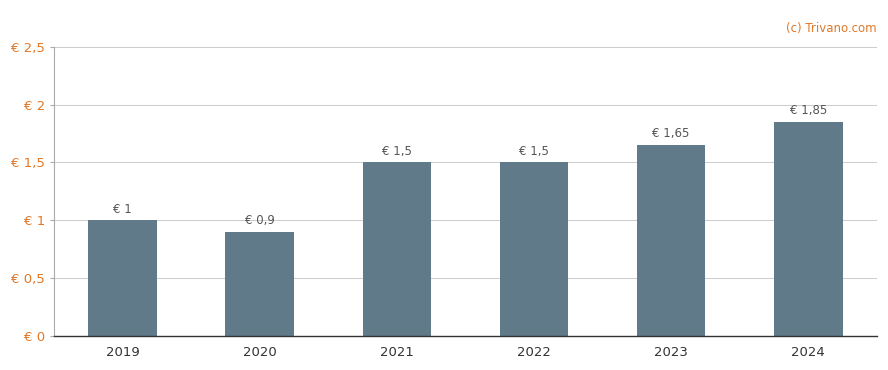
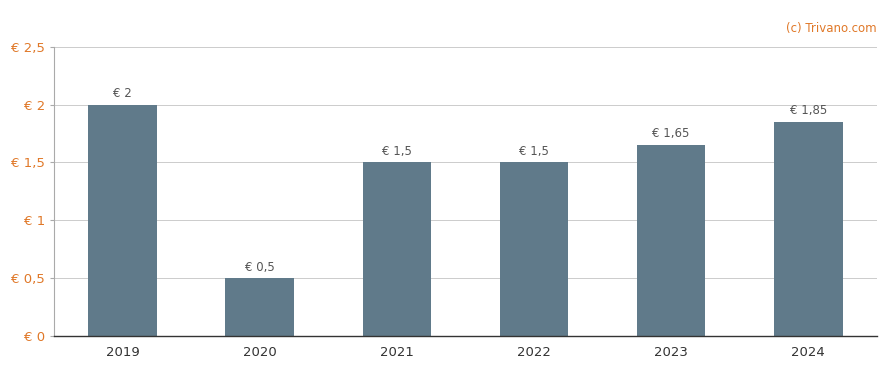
2019: 1 -> 2
2020: 0,9 -> 0,5
